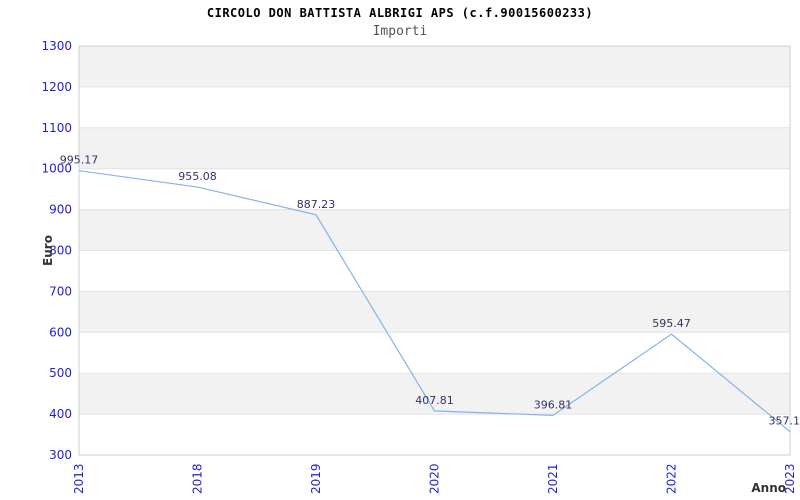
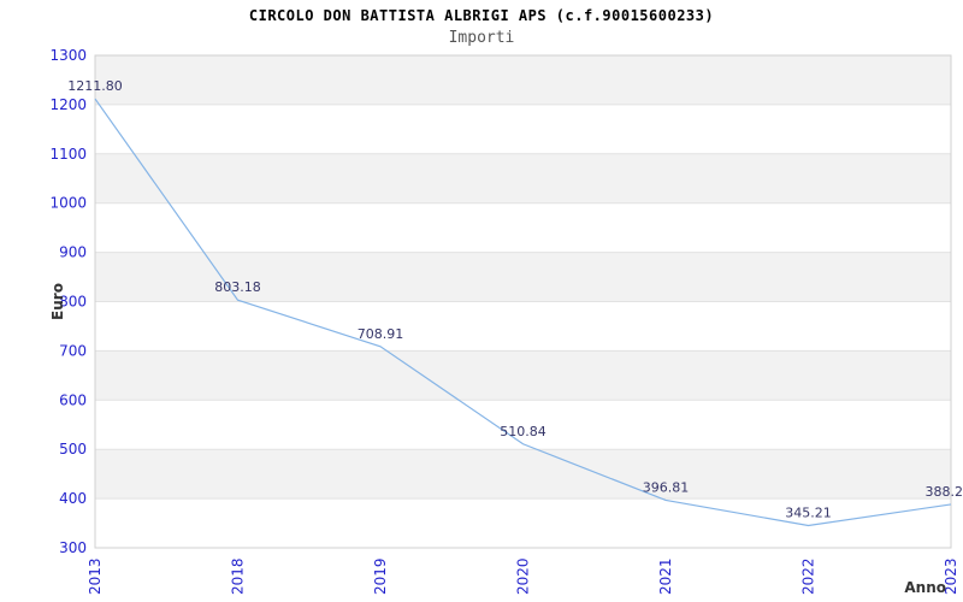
2013: 995.17 -> 1211.80
2018: 955.08 -> 803.18
2019: 887.23 -> 708.91
2020: 407.81 -> 510.84
2022: 595.47 -> 345.21
2023: 357.1 -> 388.2
